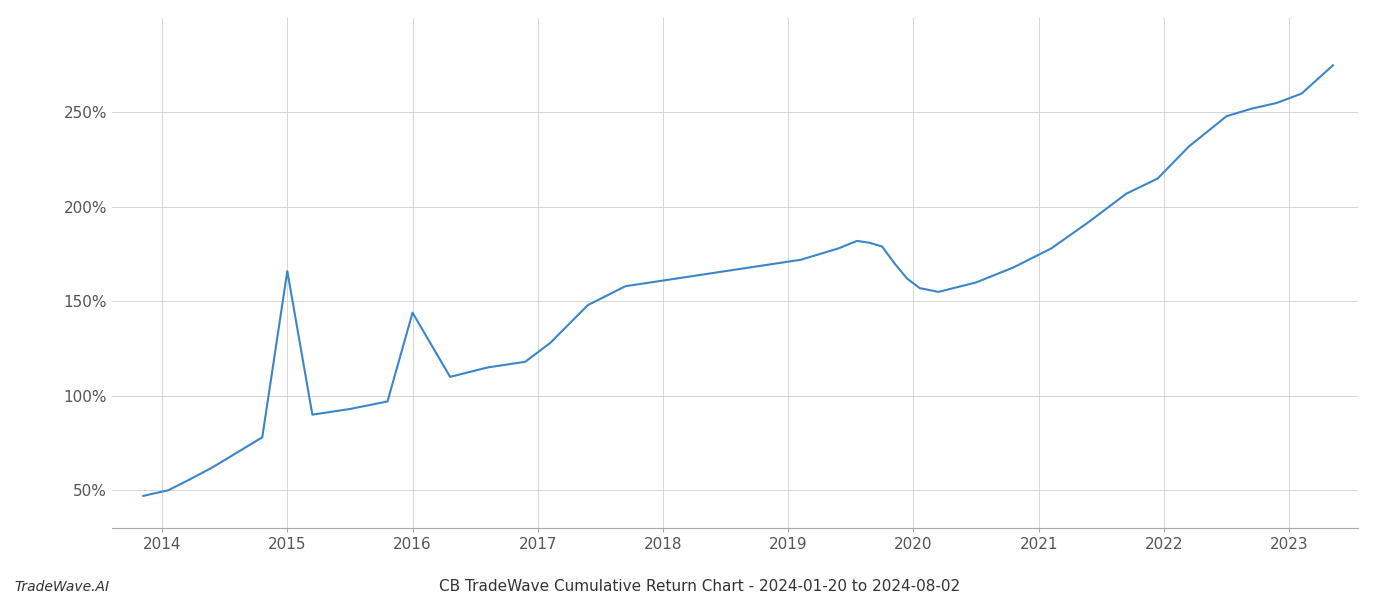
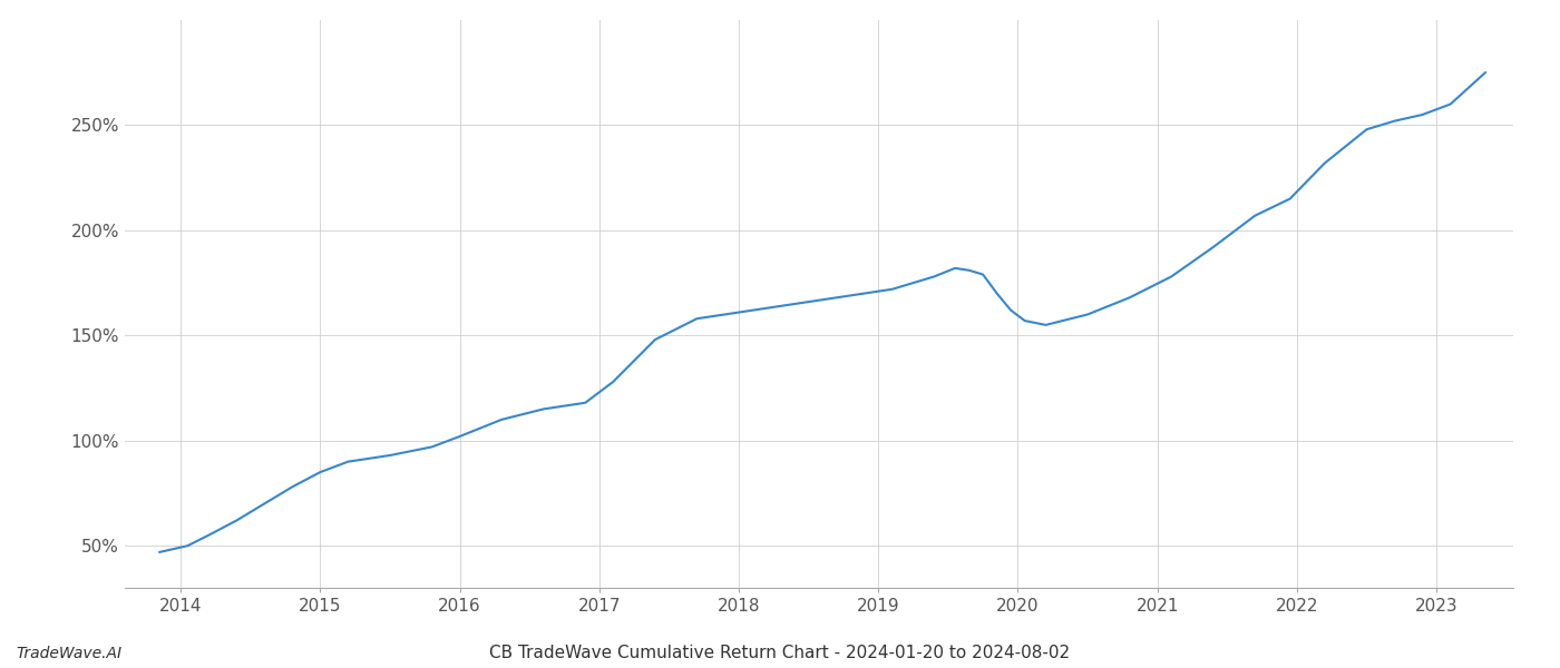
2015: 166% -> 85%
2016: 144% -> 102%
